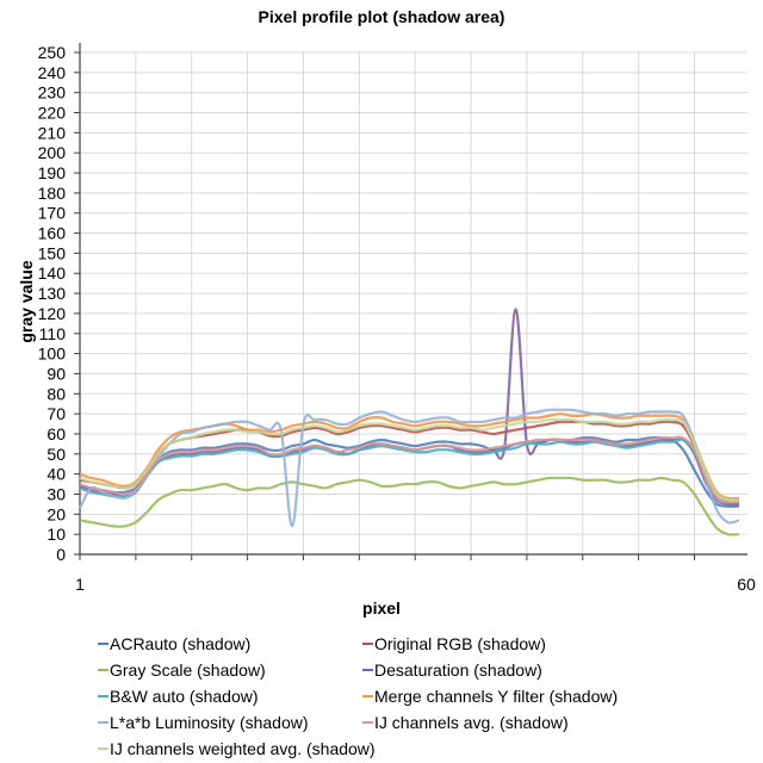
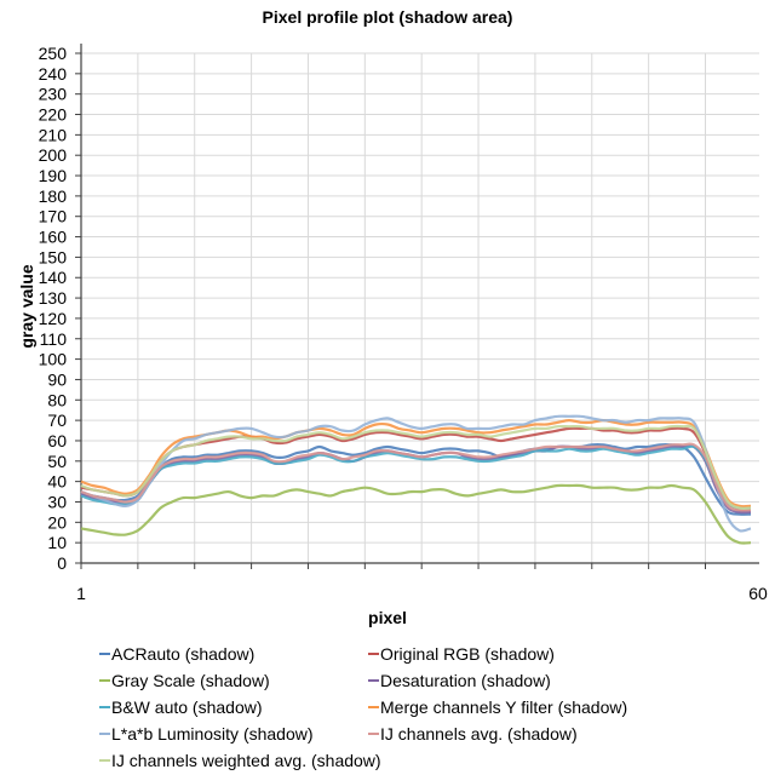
L*a*b Luminosity (shadow)/1: 23 -> 35
L*a*b Luminosity (shadow)/20: 14 -> 64
Desaturation (shadow)/40: 122 -> 54
